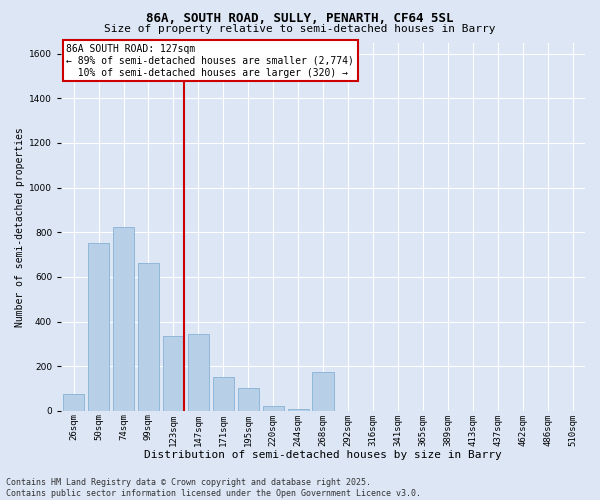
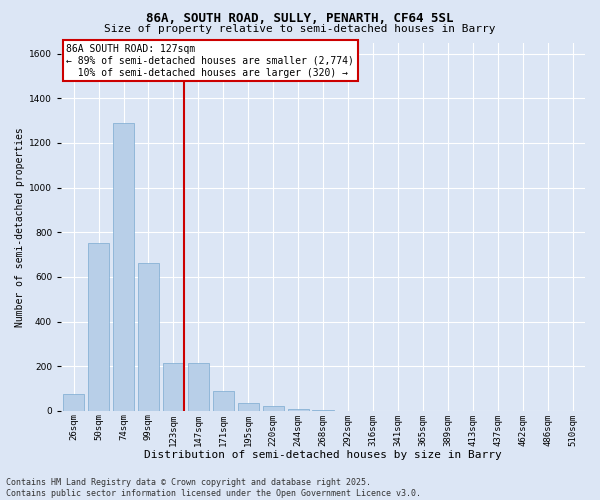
74sqm: 825 -> 1290
123sqm: 335 -> 215
147sqm: 345 -> 215
171sqm: 150 -> 90
195sqm: 100 -> 35
268sqm: 175 -> 3
